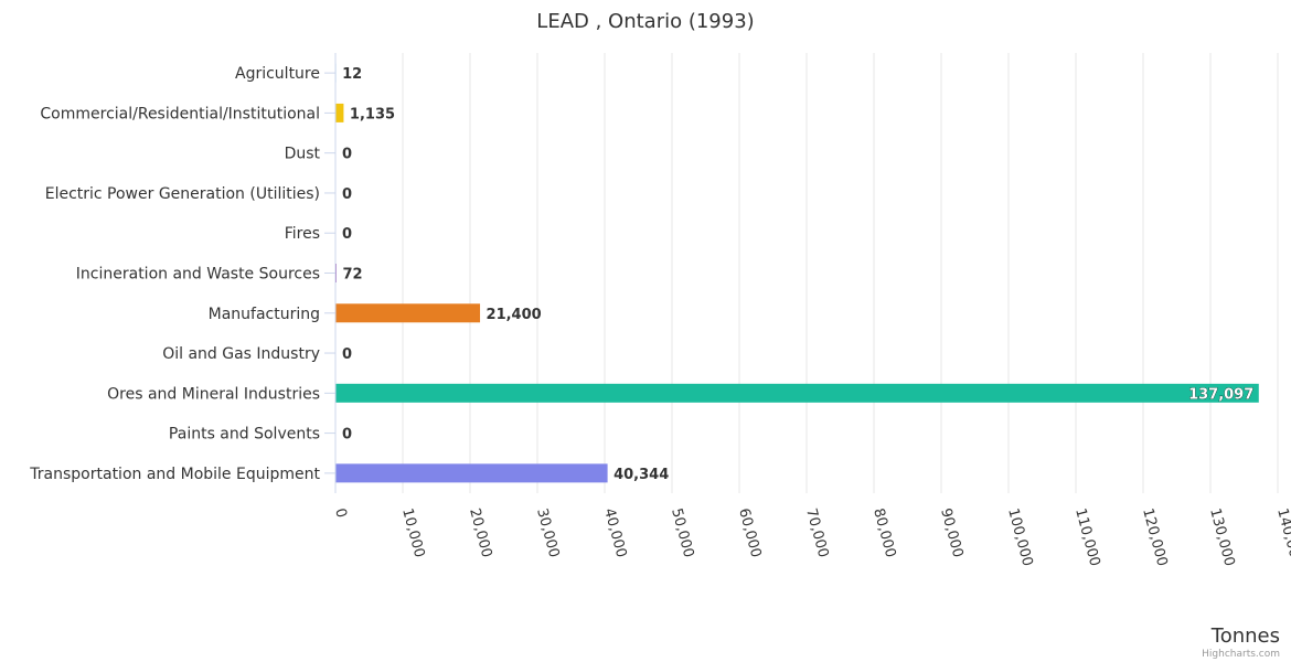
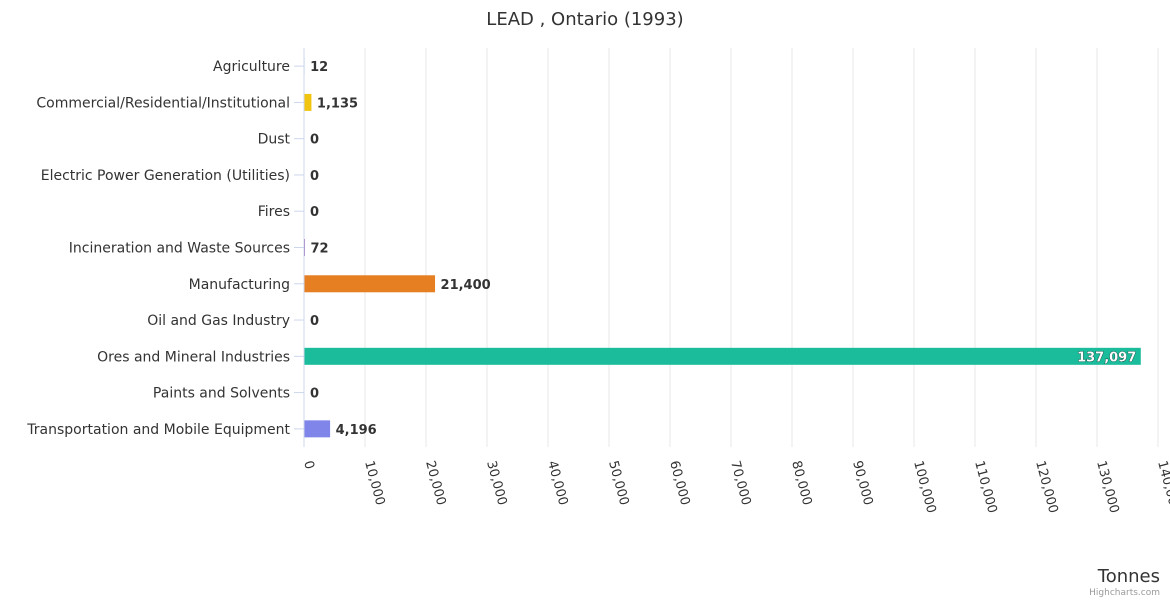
Transportation and Mobile Equipment: 40,344 -> 4,196
